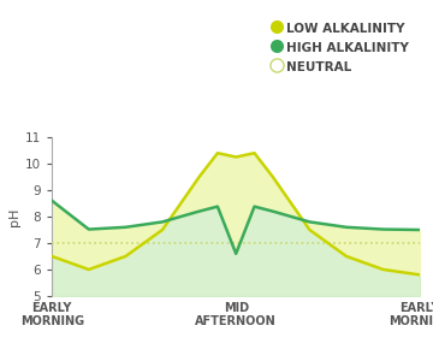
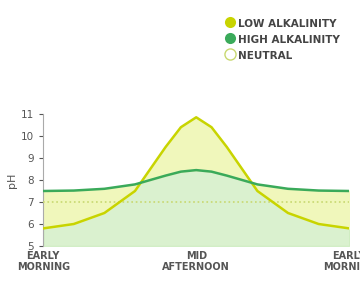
LOW ALKALINITY/EARLY MORNING: 6.50 -> 5.80
HIGH ALKALINITY/EARLY MORNING: 8.60 -> 7.50
LOW ALKALINITY/MID AFTERNOON: 10.25 -> 10.85
HIGH ALKALINITY/MID AFTERNOON: 6.60 -> 8.45
